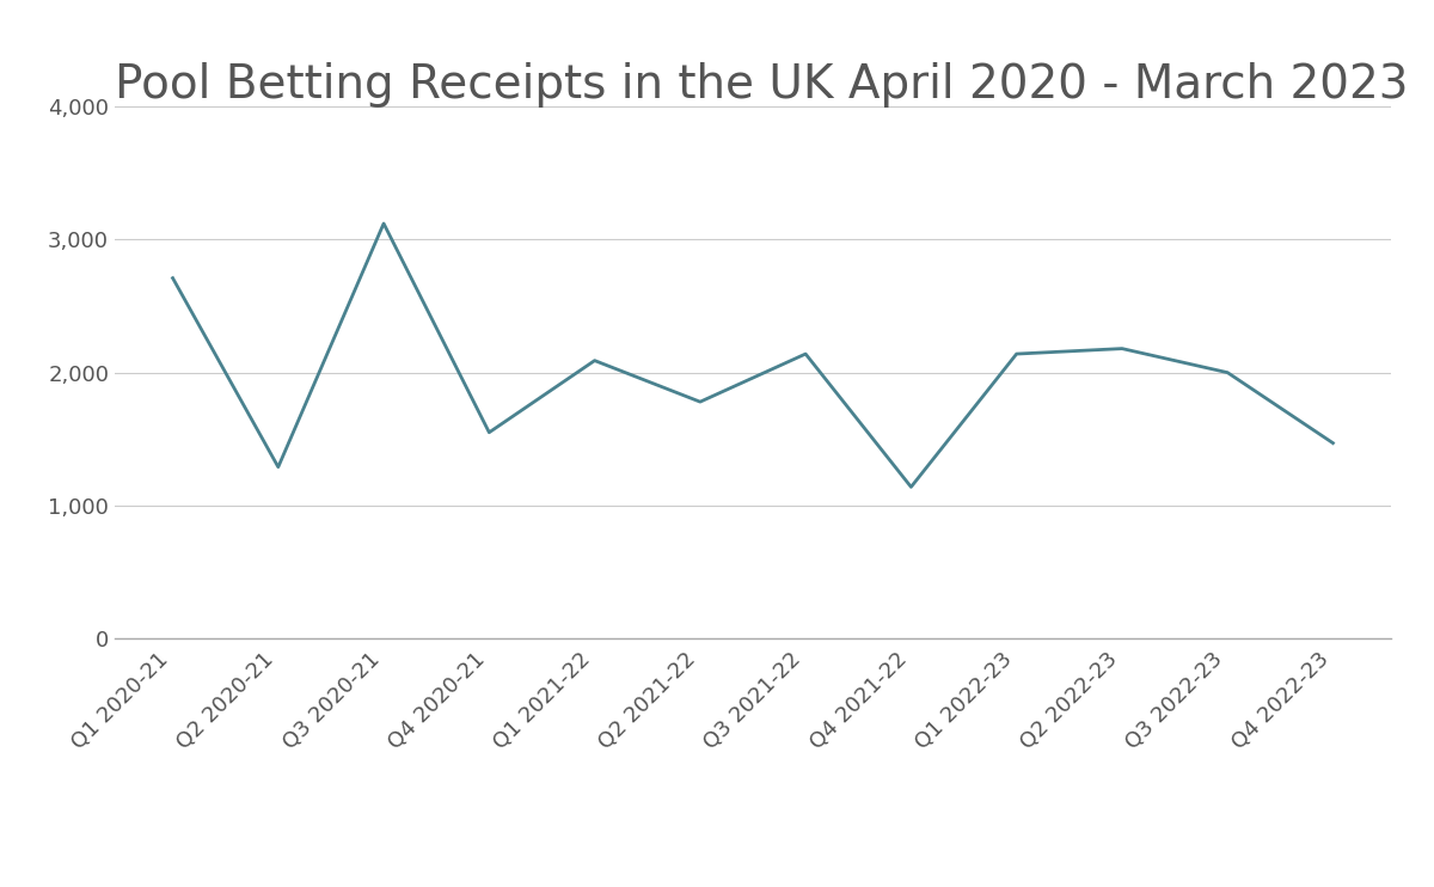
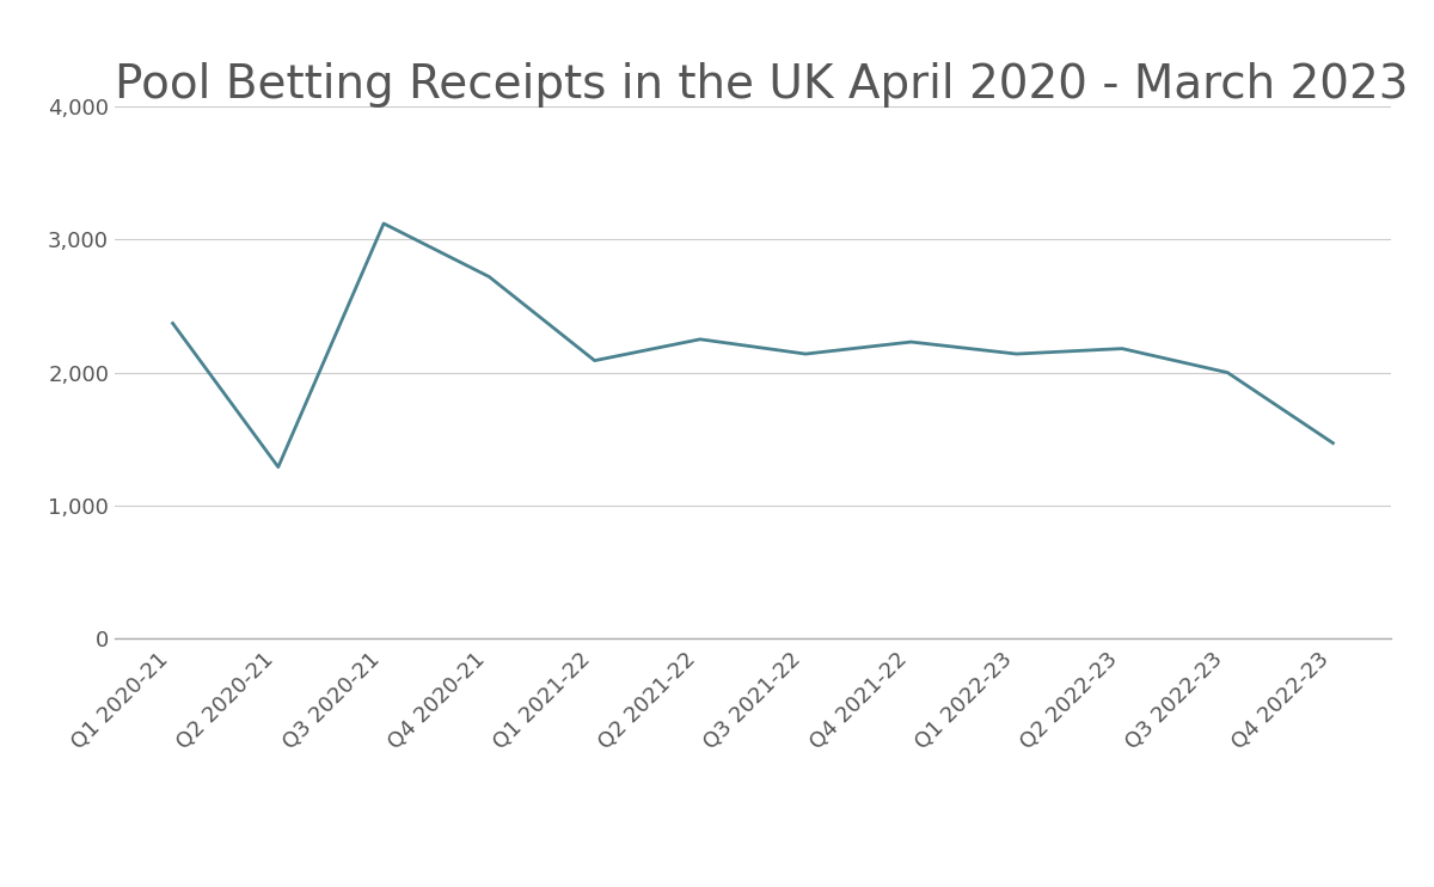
Q1 2020-21: 2,710 -> 2,370
Q4 2020-21: 1,550 -> 2,720
Q2 2021-22: 1,780 -> 2,250
Q4 2021-22: 1,140 -> 2,230
